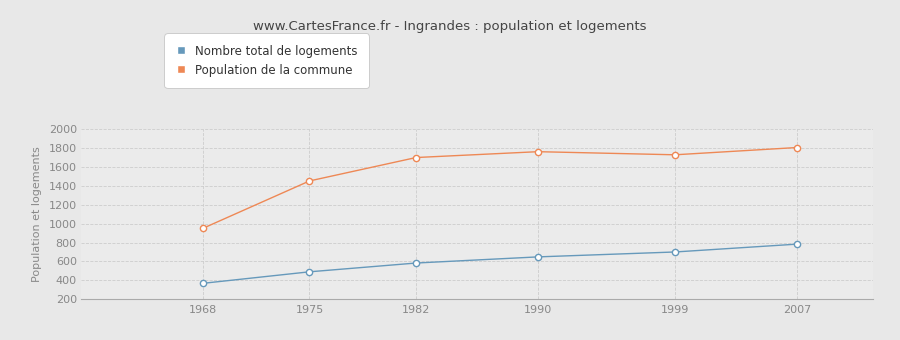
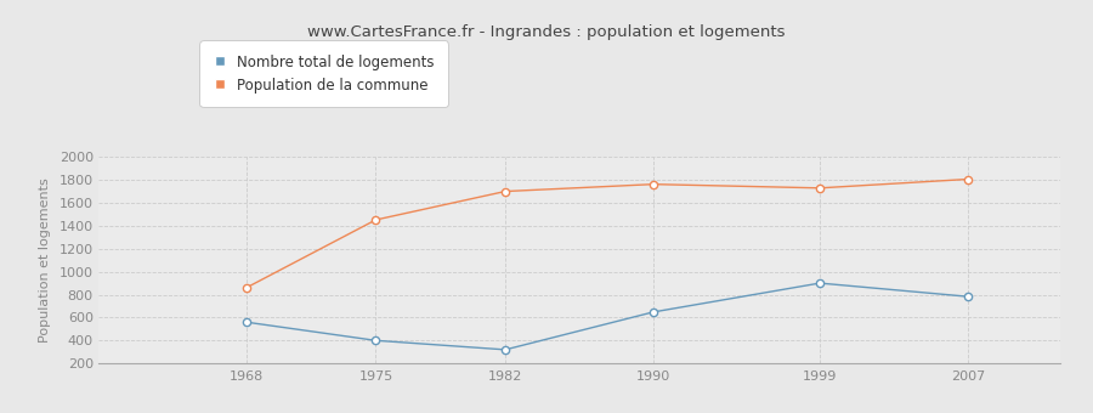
Nombre total de logements/1968: 370 -> 560
Population de la commune/1968: 950 -> 860
Nombre total de logements/1975: 490 -> 400
Nombre total de logements/1982: 580 -> 320
Nombre total de logements/1999: 700 -> 900
